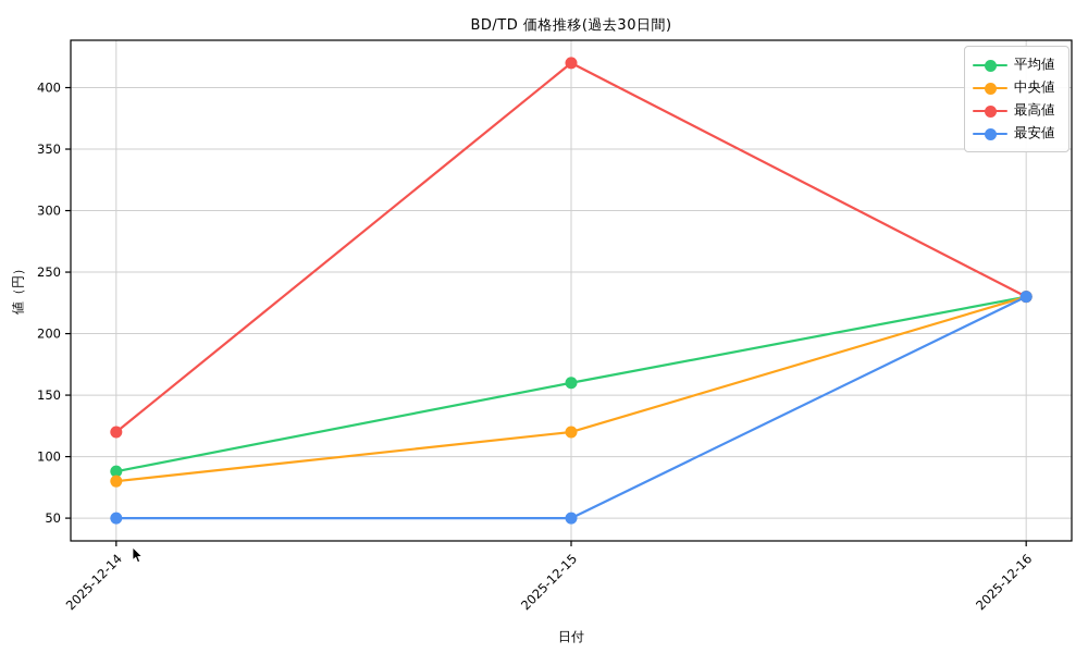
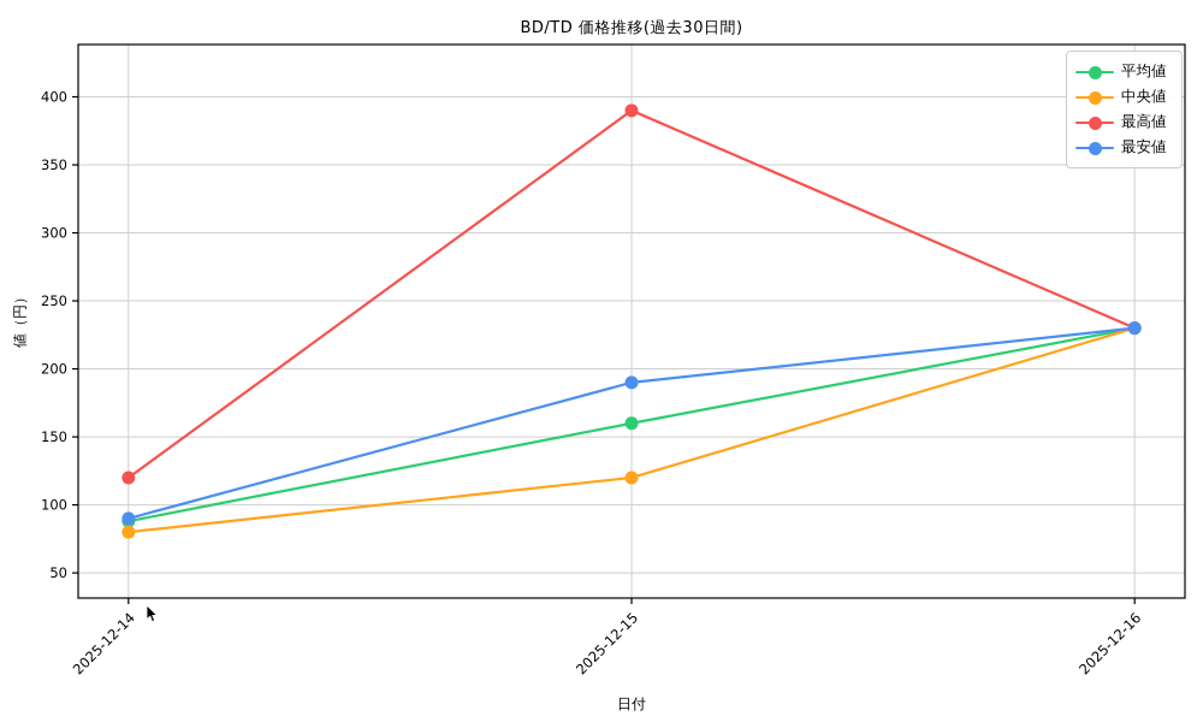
最安値/2025-12-14: 50 -> 90
最高値/2025-12-15: 420 -> 390
最安値/2025-12-15: 50 -> 190
